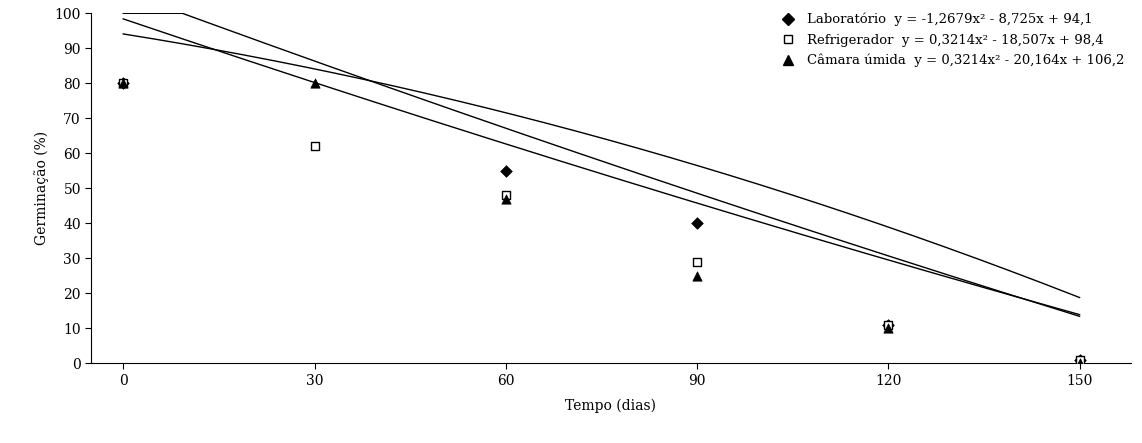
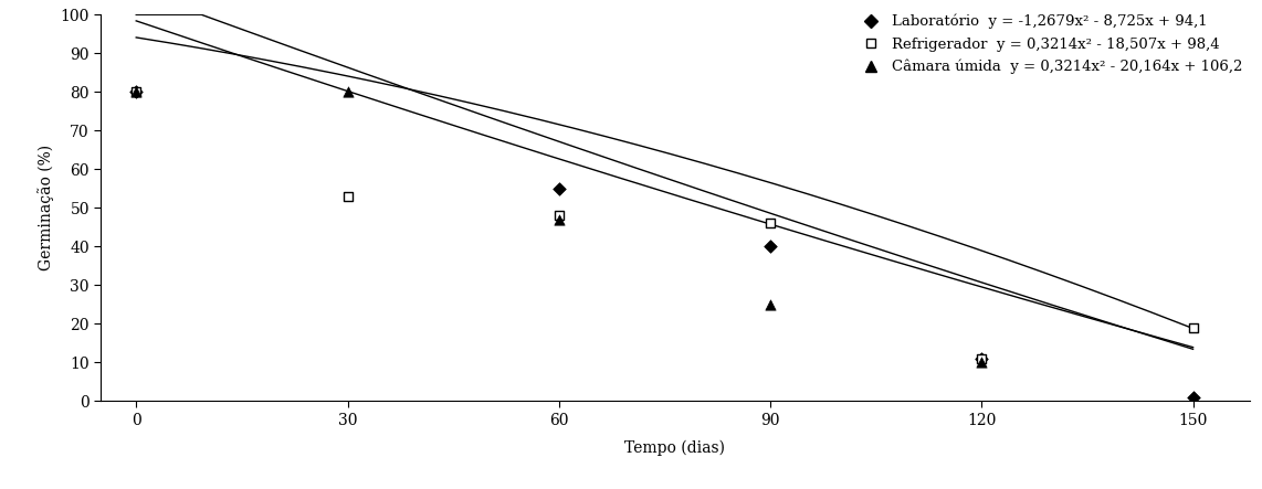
Refrigerador y = 0,3214x² - 18,507x + 98,4/30: 62 -> 53
Refrigerador y = 0,3214x² - 18,507x + 98,4/90: 29 -> 46
Refrigerador y = 0,3214x² - 18,507x + 98,4/150: 1 -> 19
